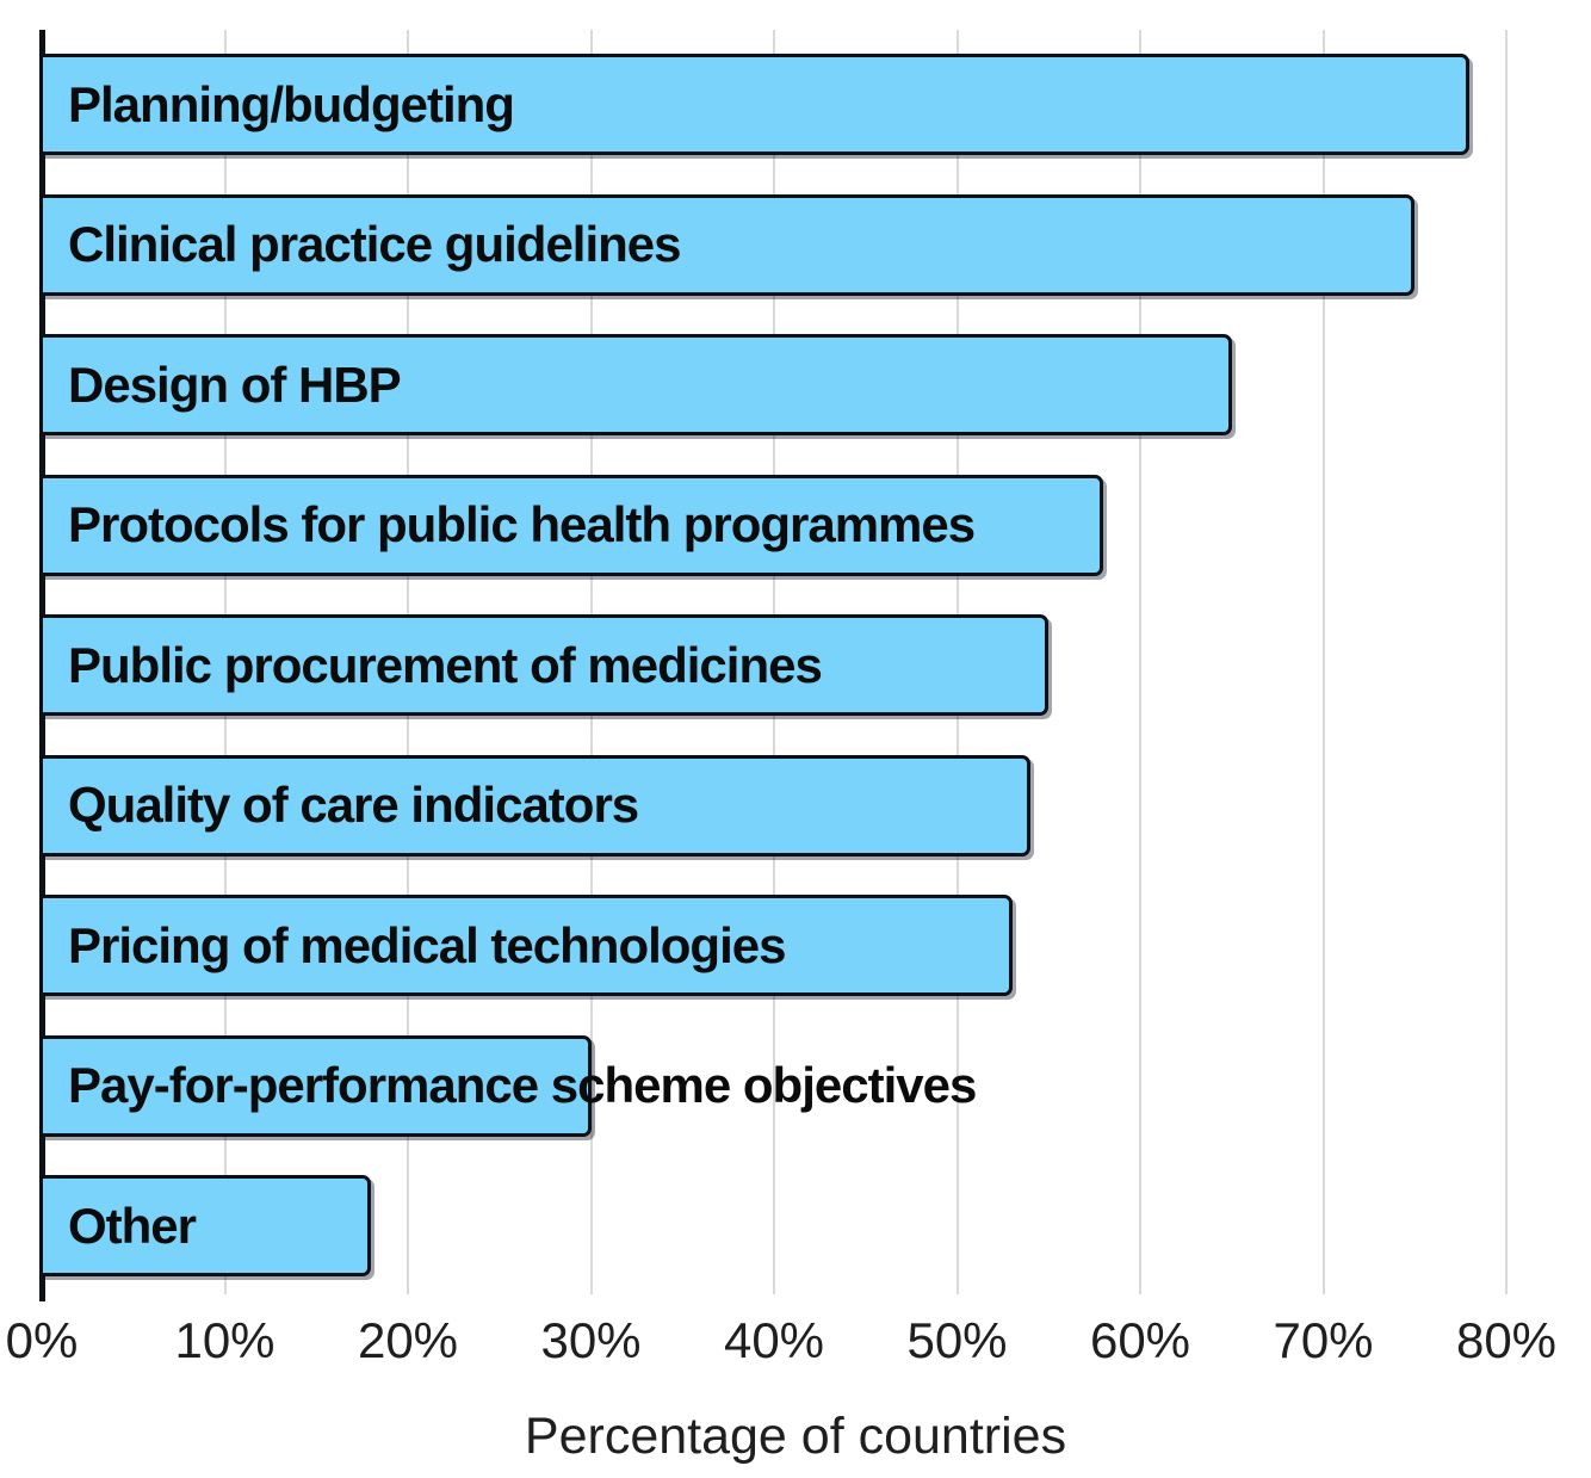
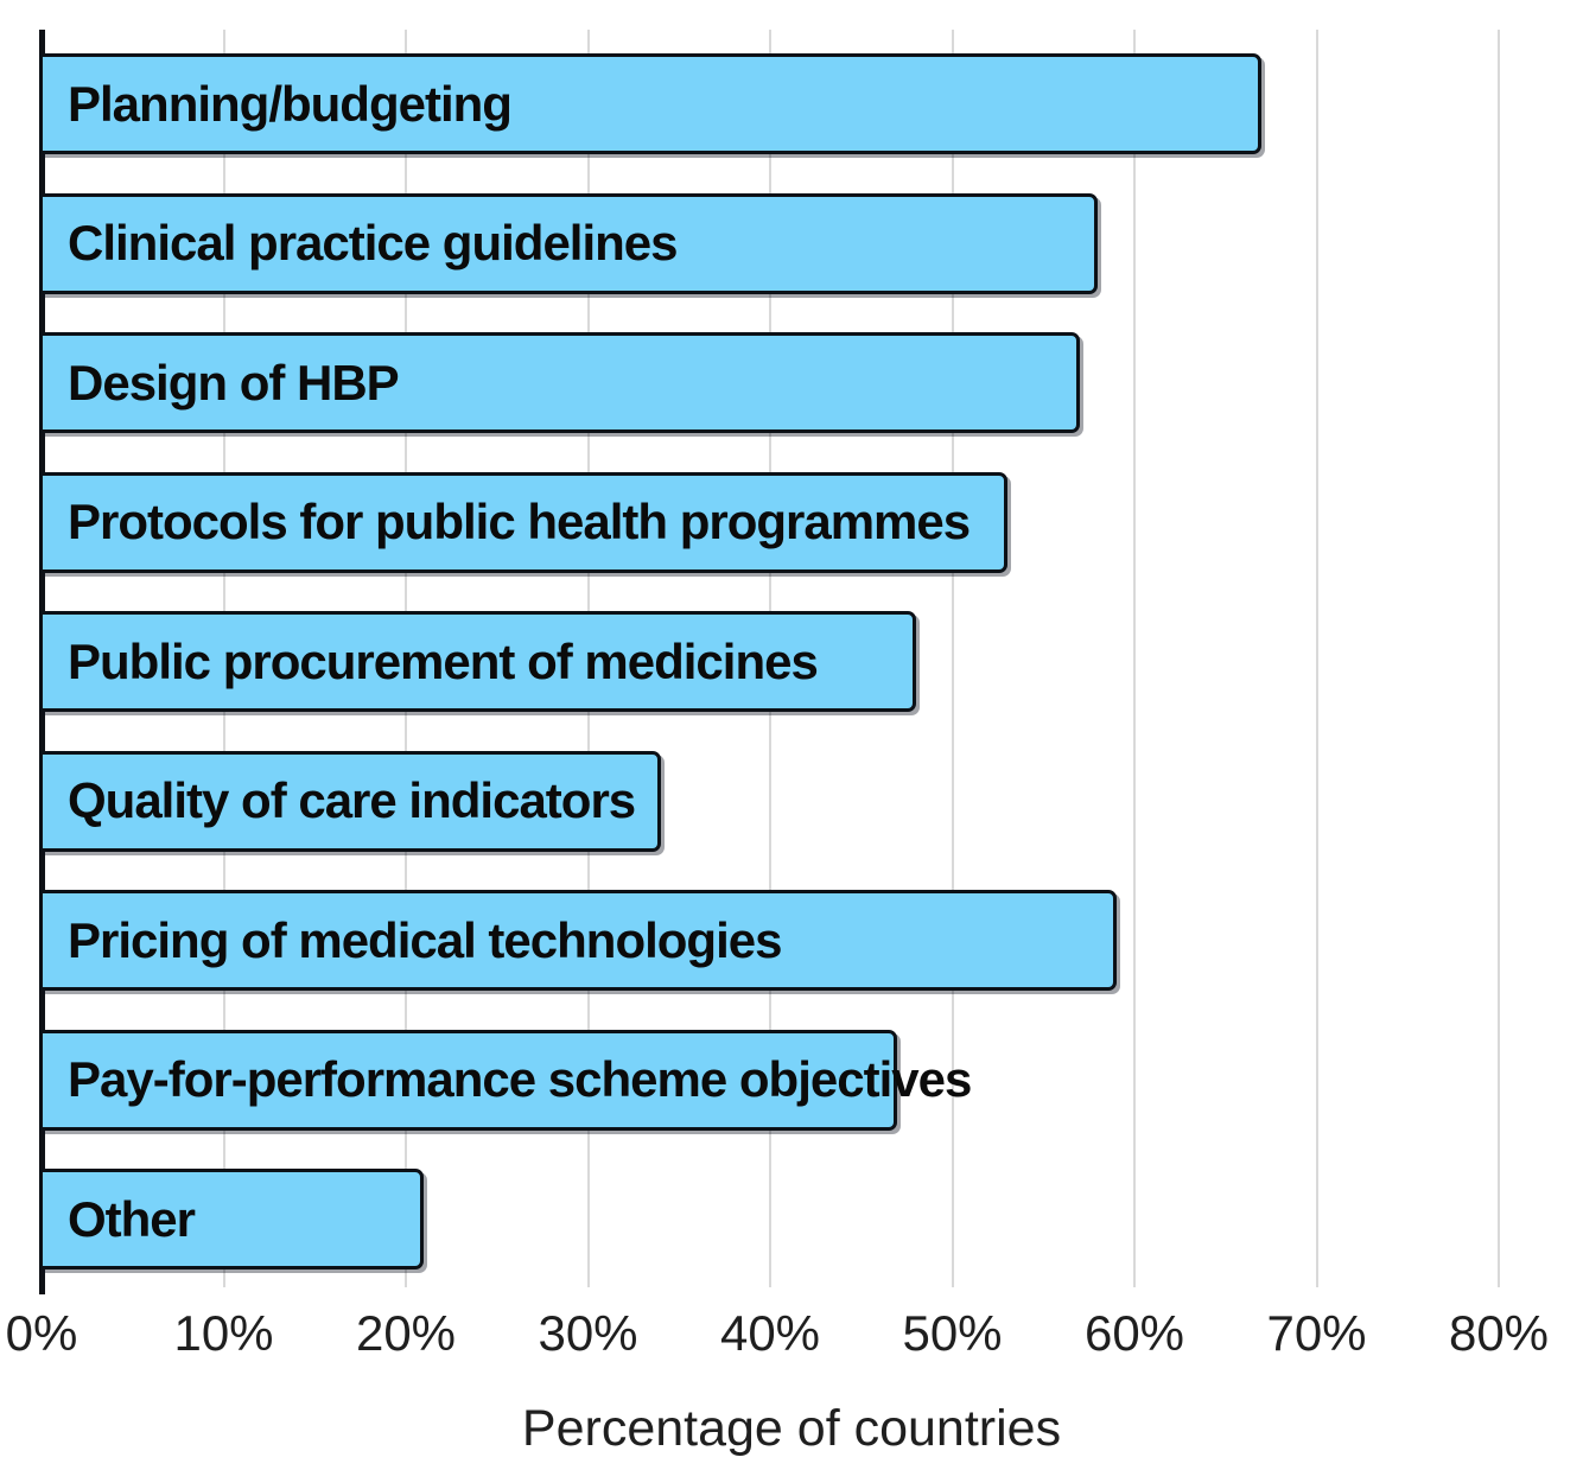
Planning/budgeting: 78% -> 67%
Clinical practice guidelines: 75% -> 58%
Design of HBP: 65% -> 57%
Protocols for public health programmes: 58% -> 53%
Public procurement of medicines: 55% -> 48%
Quality of care indicators: 54% -> 34%
Pricing of medical technologies: 53% -> 59%
Pay-for-performance scheme objectives: 30% -> 47%
Other: 18% -> 21%
